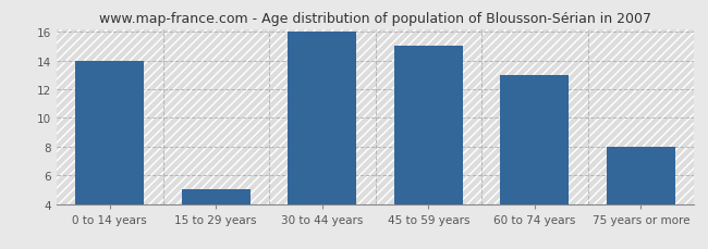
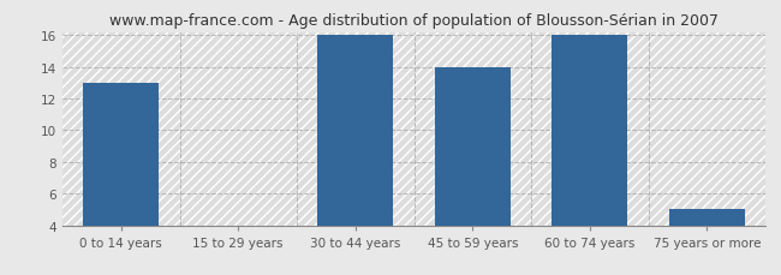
0 to 14 years: 14 -> 13
15 to 29 years: 5 -> 4
45 to 59 years: 15 -> 14
60 to 74 years: 13 -> 16
75 years or more: 8 -> 5
